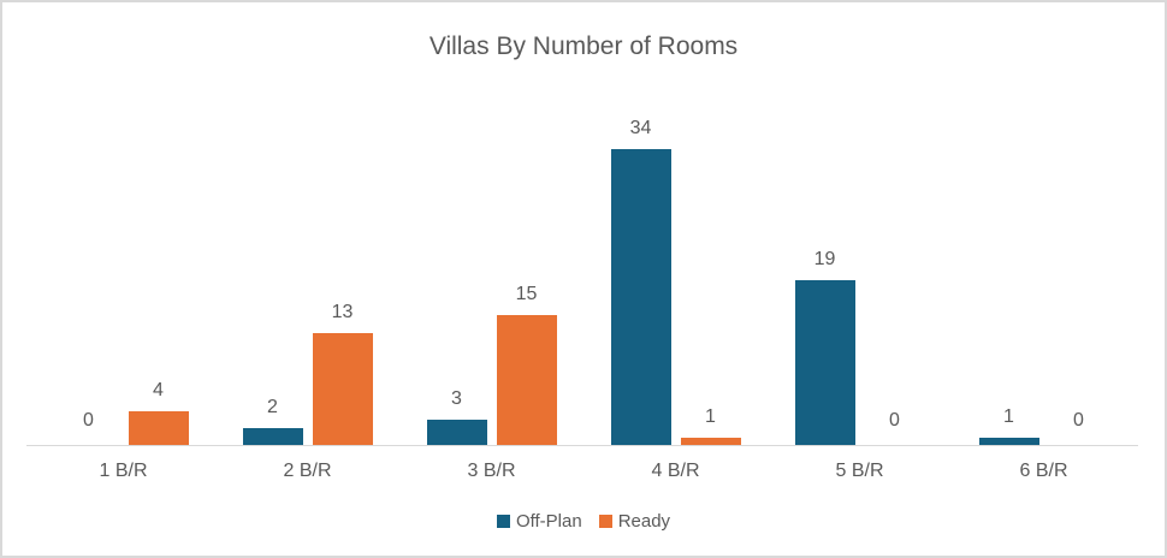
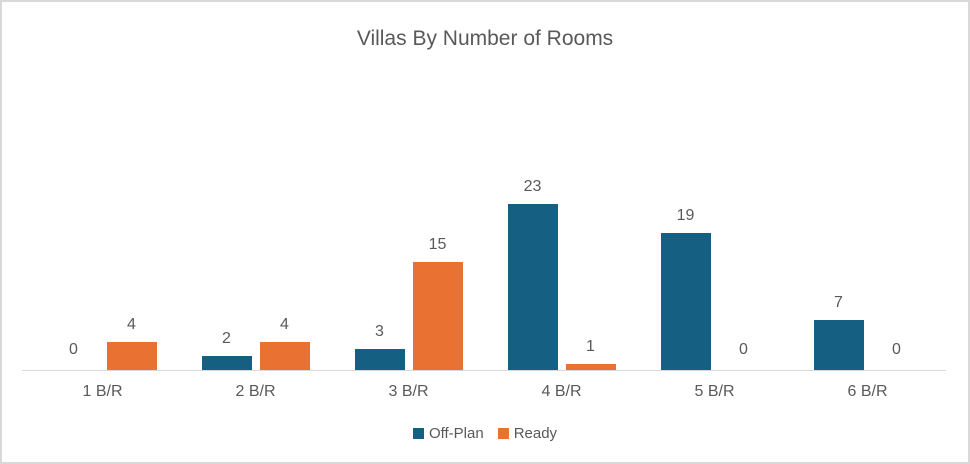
Ready/2 B/R: 13 -> 4
Off-Plan/4 B/R: 34 -> 23
Off-Plan/6 B/R: 1 -> 7
